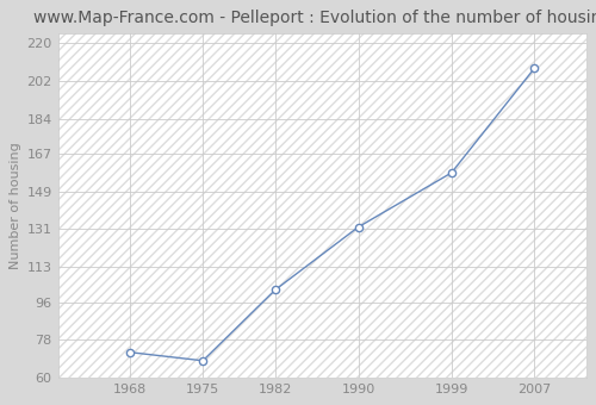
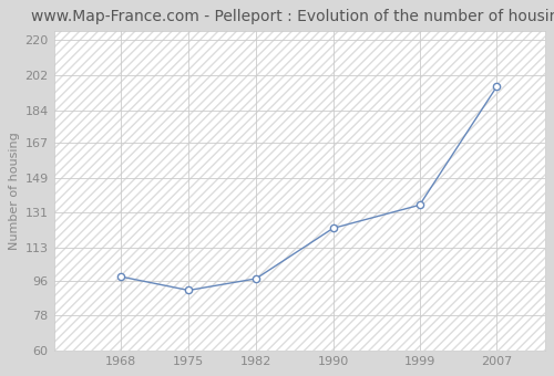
1968: 72 -> 98
1975: 68 -> 91
1982: 102 -> 97
1990: 132 -> 123
1999: 158 -> 135
2007: 208 -> 196
